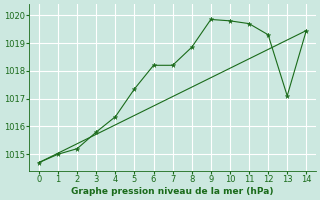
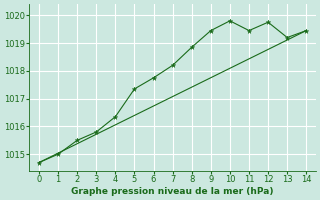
2: 1015.20 -> 1015.50
6: 1018.20 -> 1017.75
9: 1019.85 -> 1019.45
11: 1019.70 -> 1019.45
12: 1019.30 -> 1019.75
13: 1017.10 -> 1019.20
